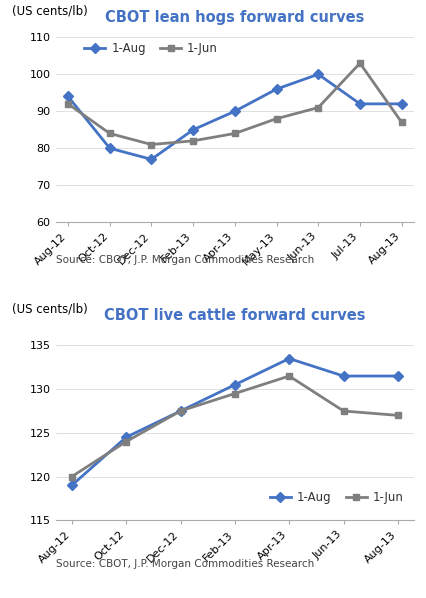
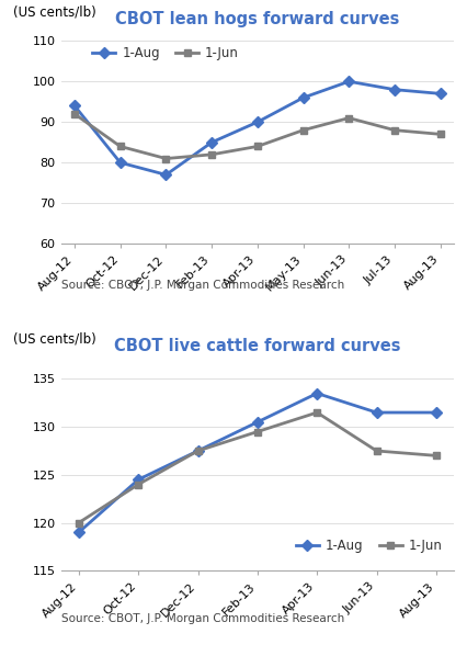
CBOT lean hogs forward curves/1-Aug/Jul-13: 92 -> 98
CBOT lean hogs forward curves/1-Jun/Jul-13: 103 -> 88
CBOT lean hogs forward curves/1-Aug/Aug-13: 92 -> 97
